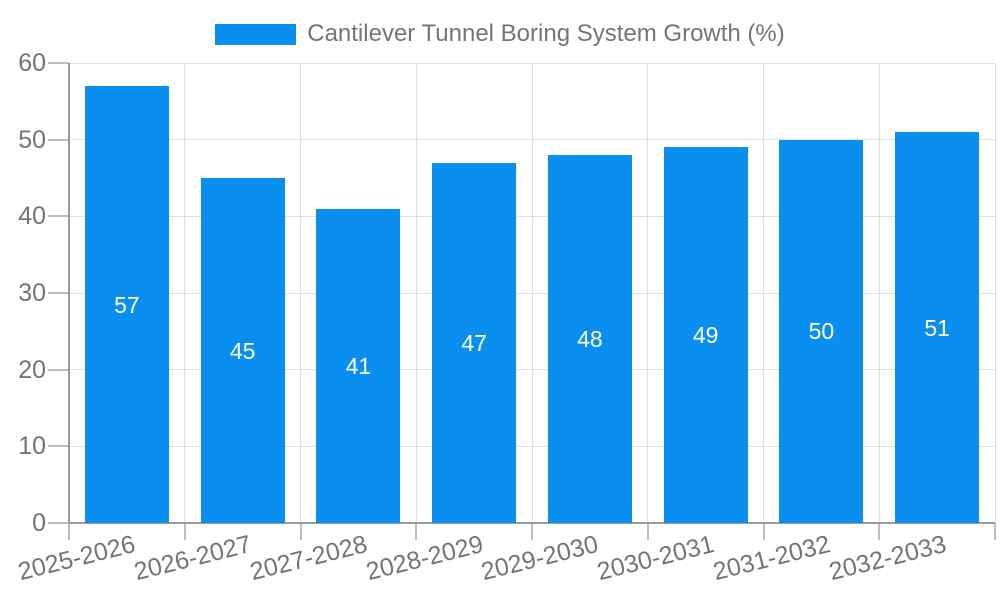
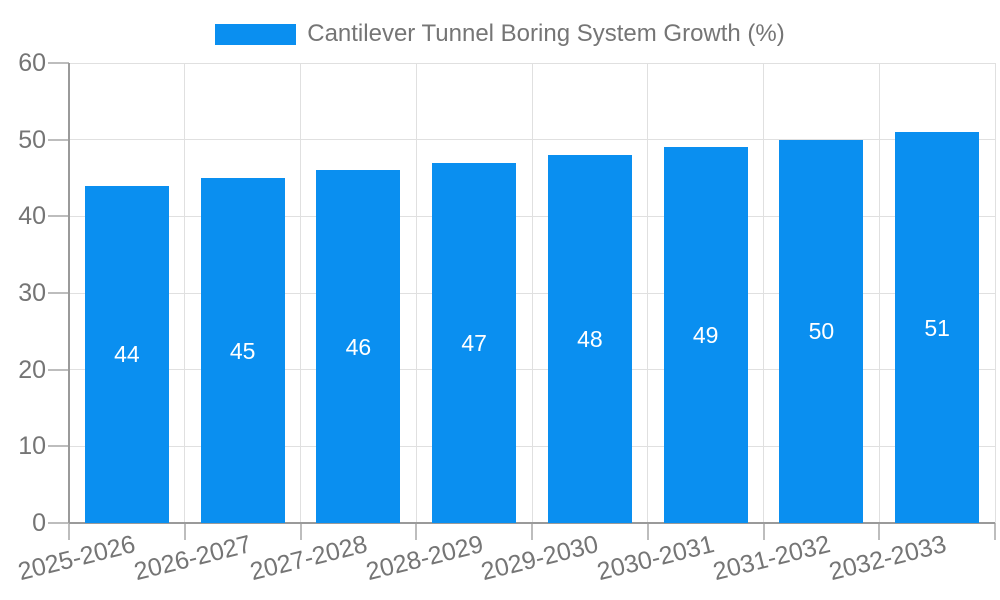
2025-2026: 57 -> 44
2027-2028: 41 -> 46
